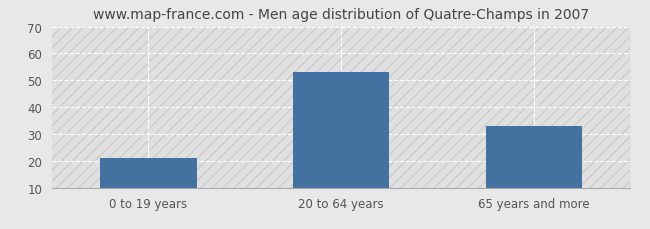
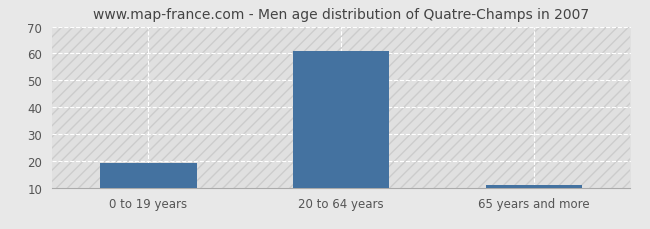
0 to 19 years: 21 -> 19
20 to 64 years: 53 -> 61
65 years and more: 33 -> 11
